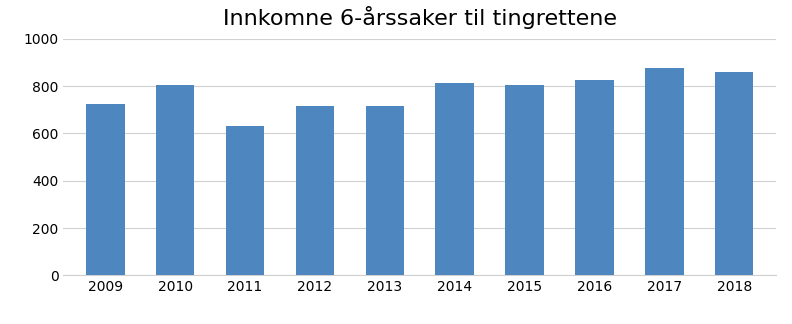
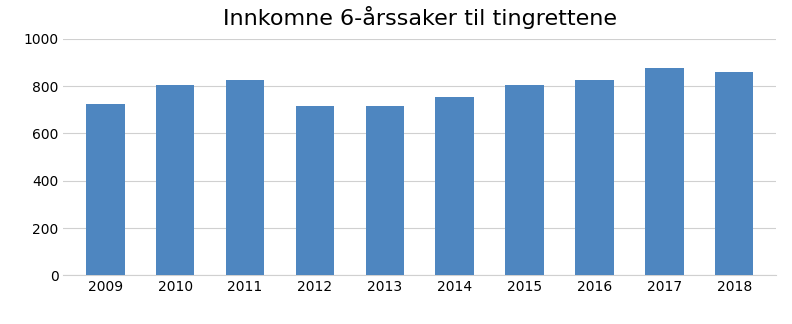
2011: 630 -> 828
2014: 815 -> 755
